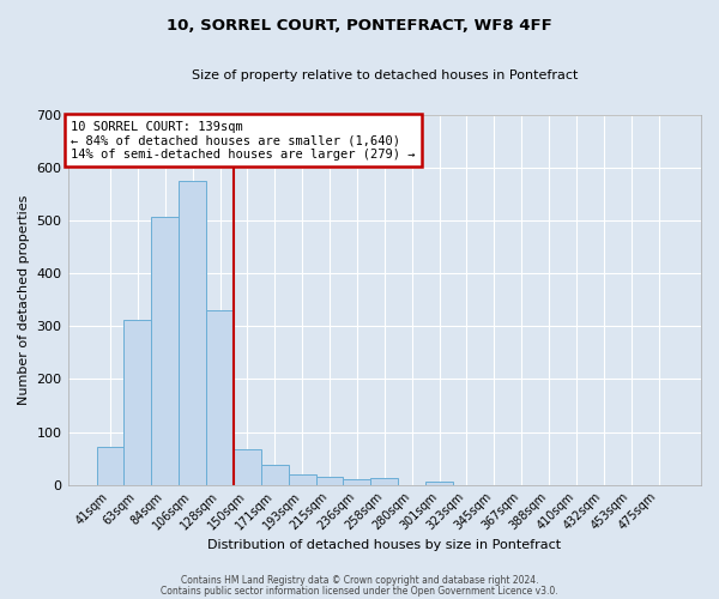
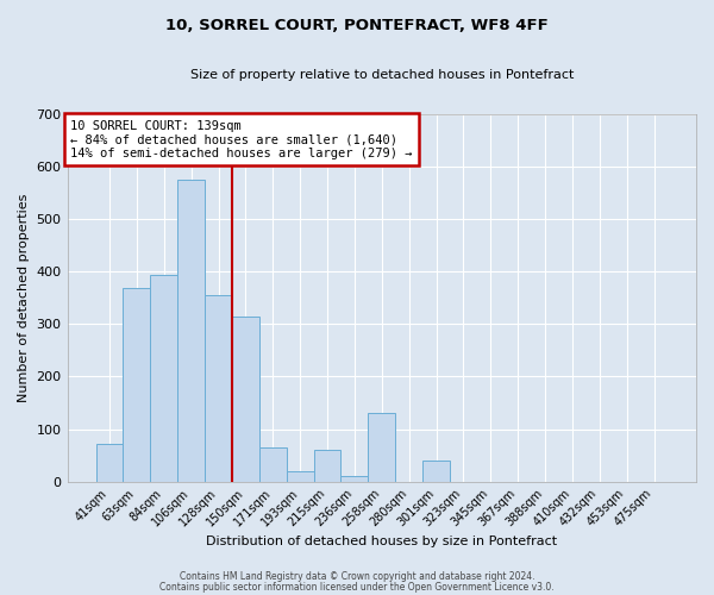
63sqm: 312 -> 370
84sqm: 507 -> 395
128sqm: 330 -> 355
150sqm: 68 -> 315
171sqm: 38 -> 65
215sqm: 15 -> 60
258sqm: 12 -> 130
301sqm: 7 -> 40
